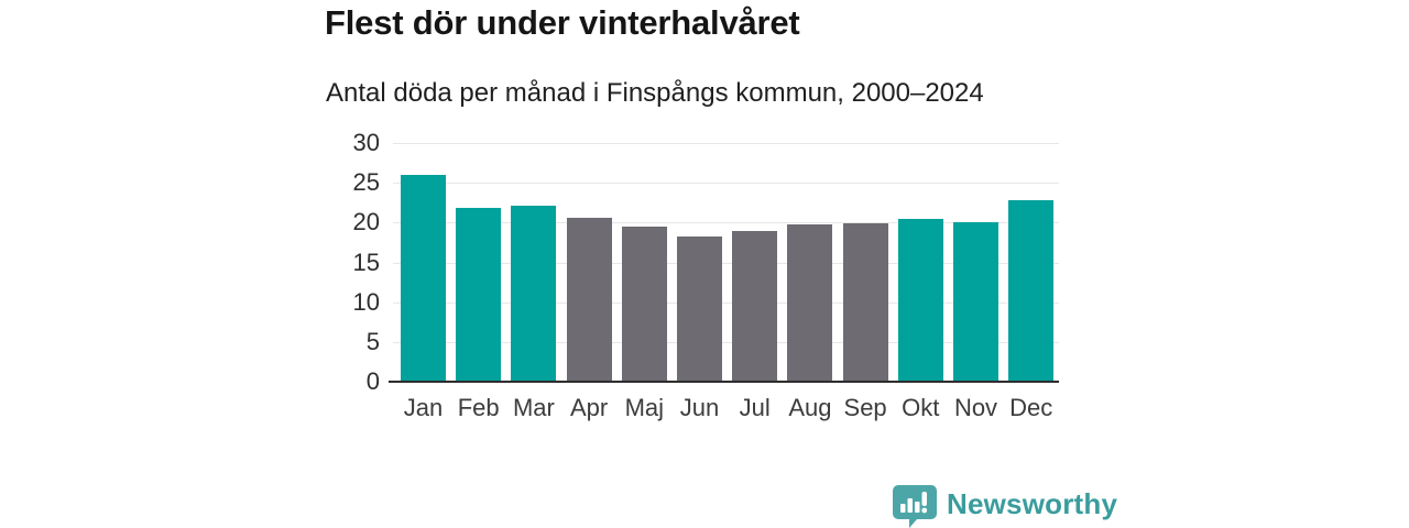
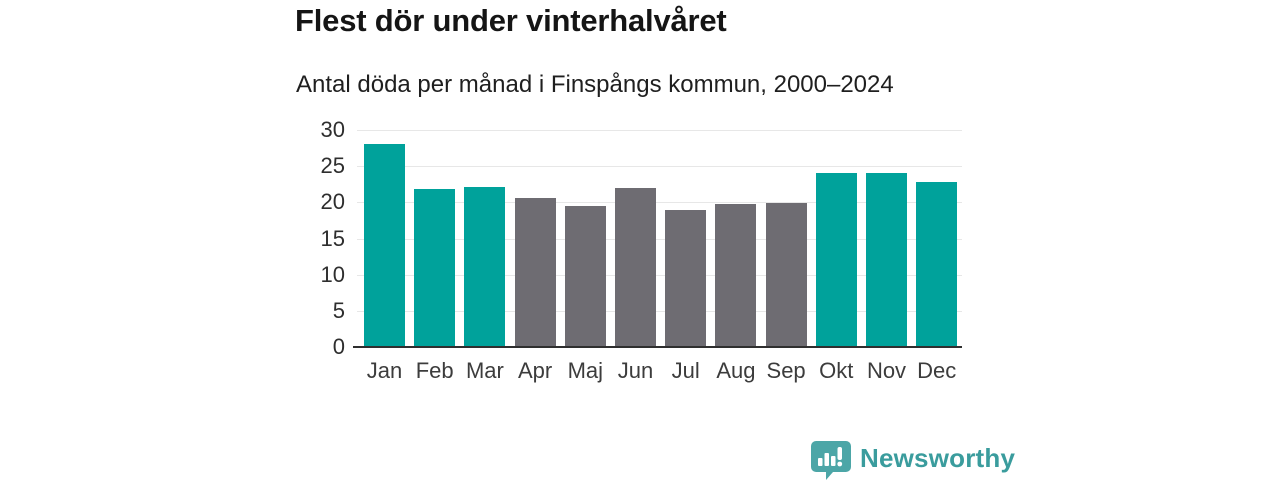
Jan: 26 -> 28
Jun: 18 -> 22
Okt: 20 -> 24
Nov: 20 -> 24
